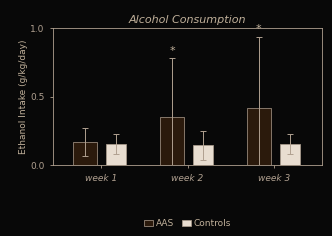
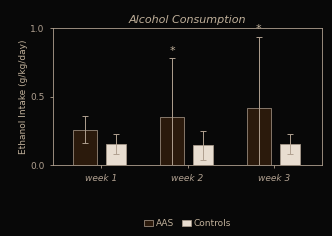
AAS/week 1: 0.17 -> 0.26
